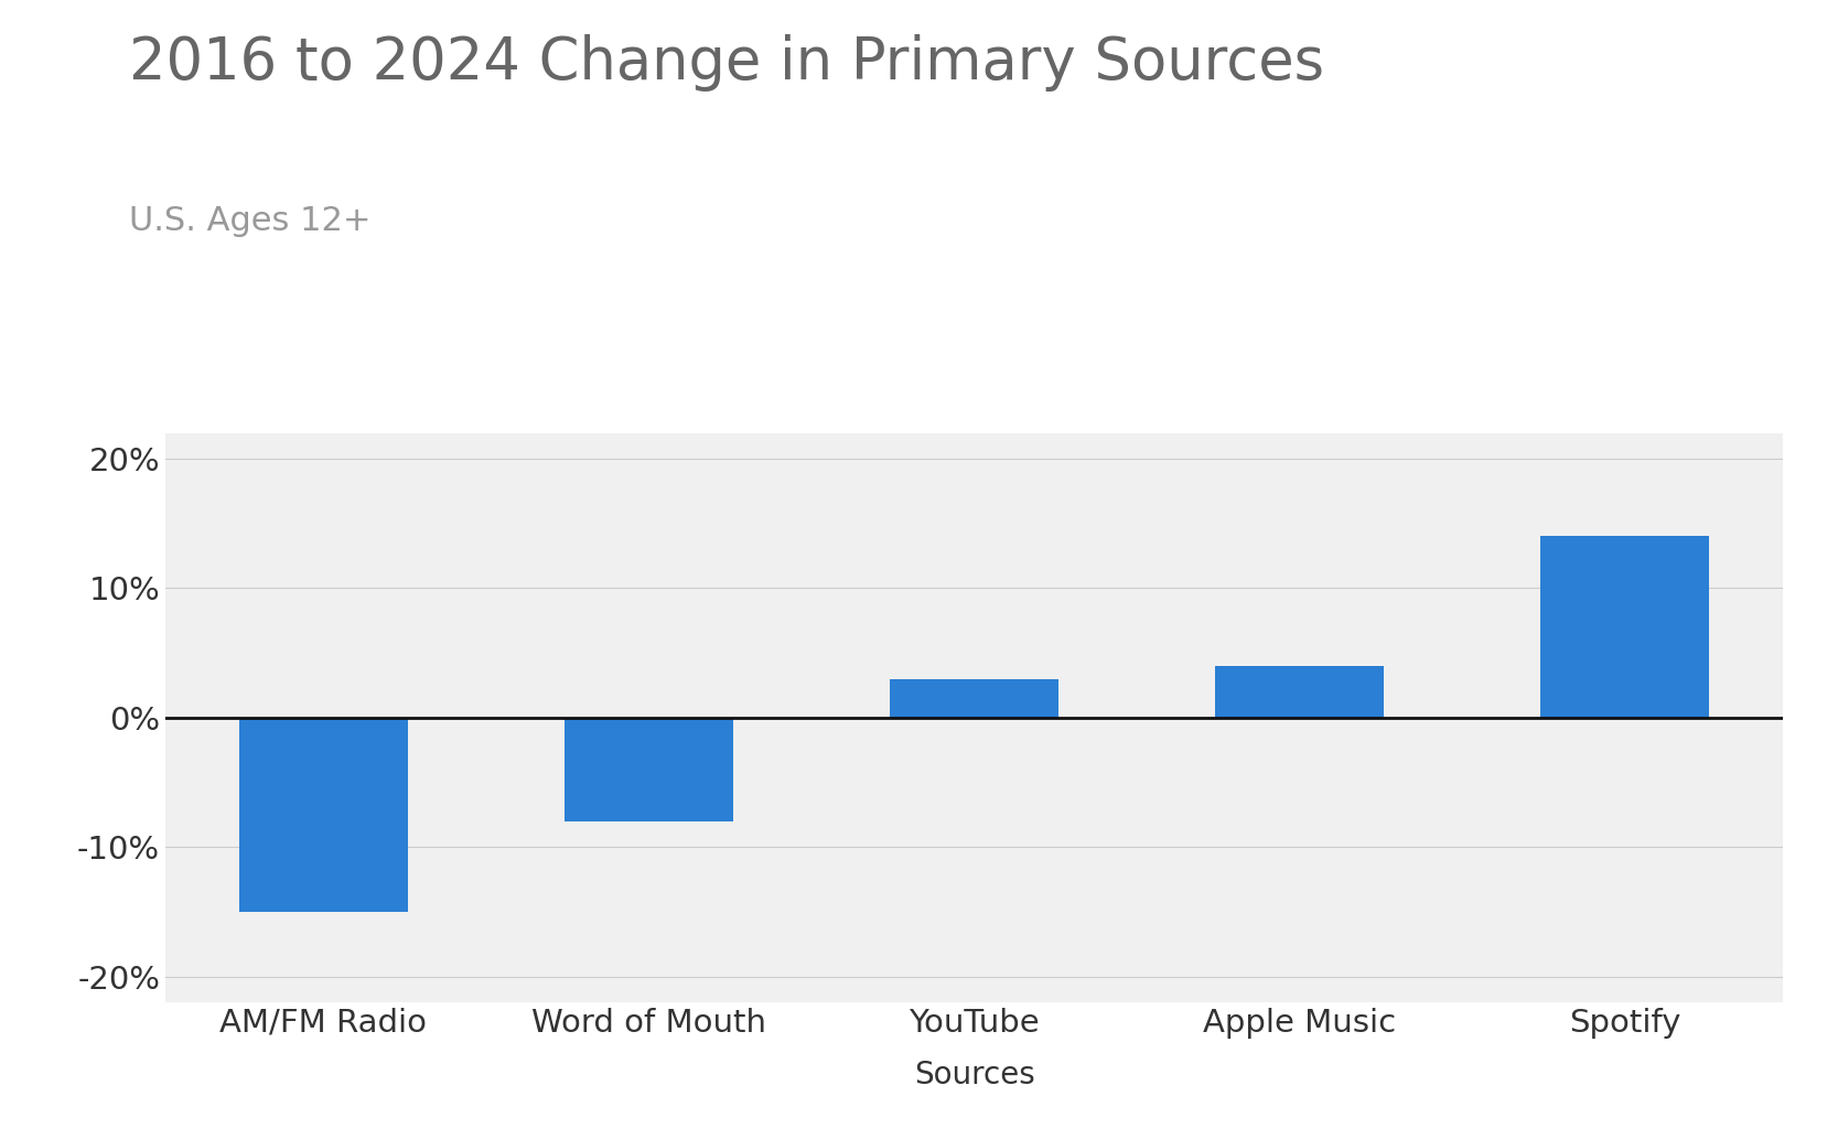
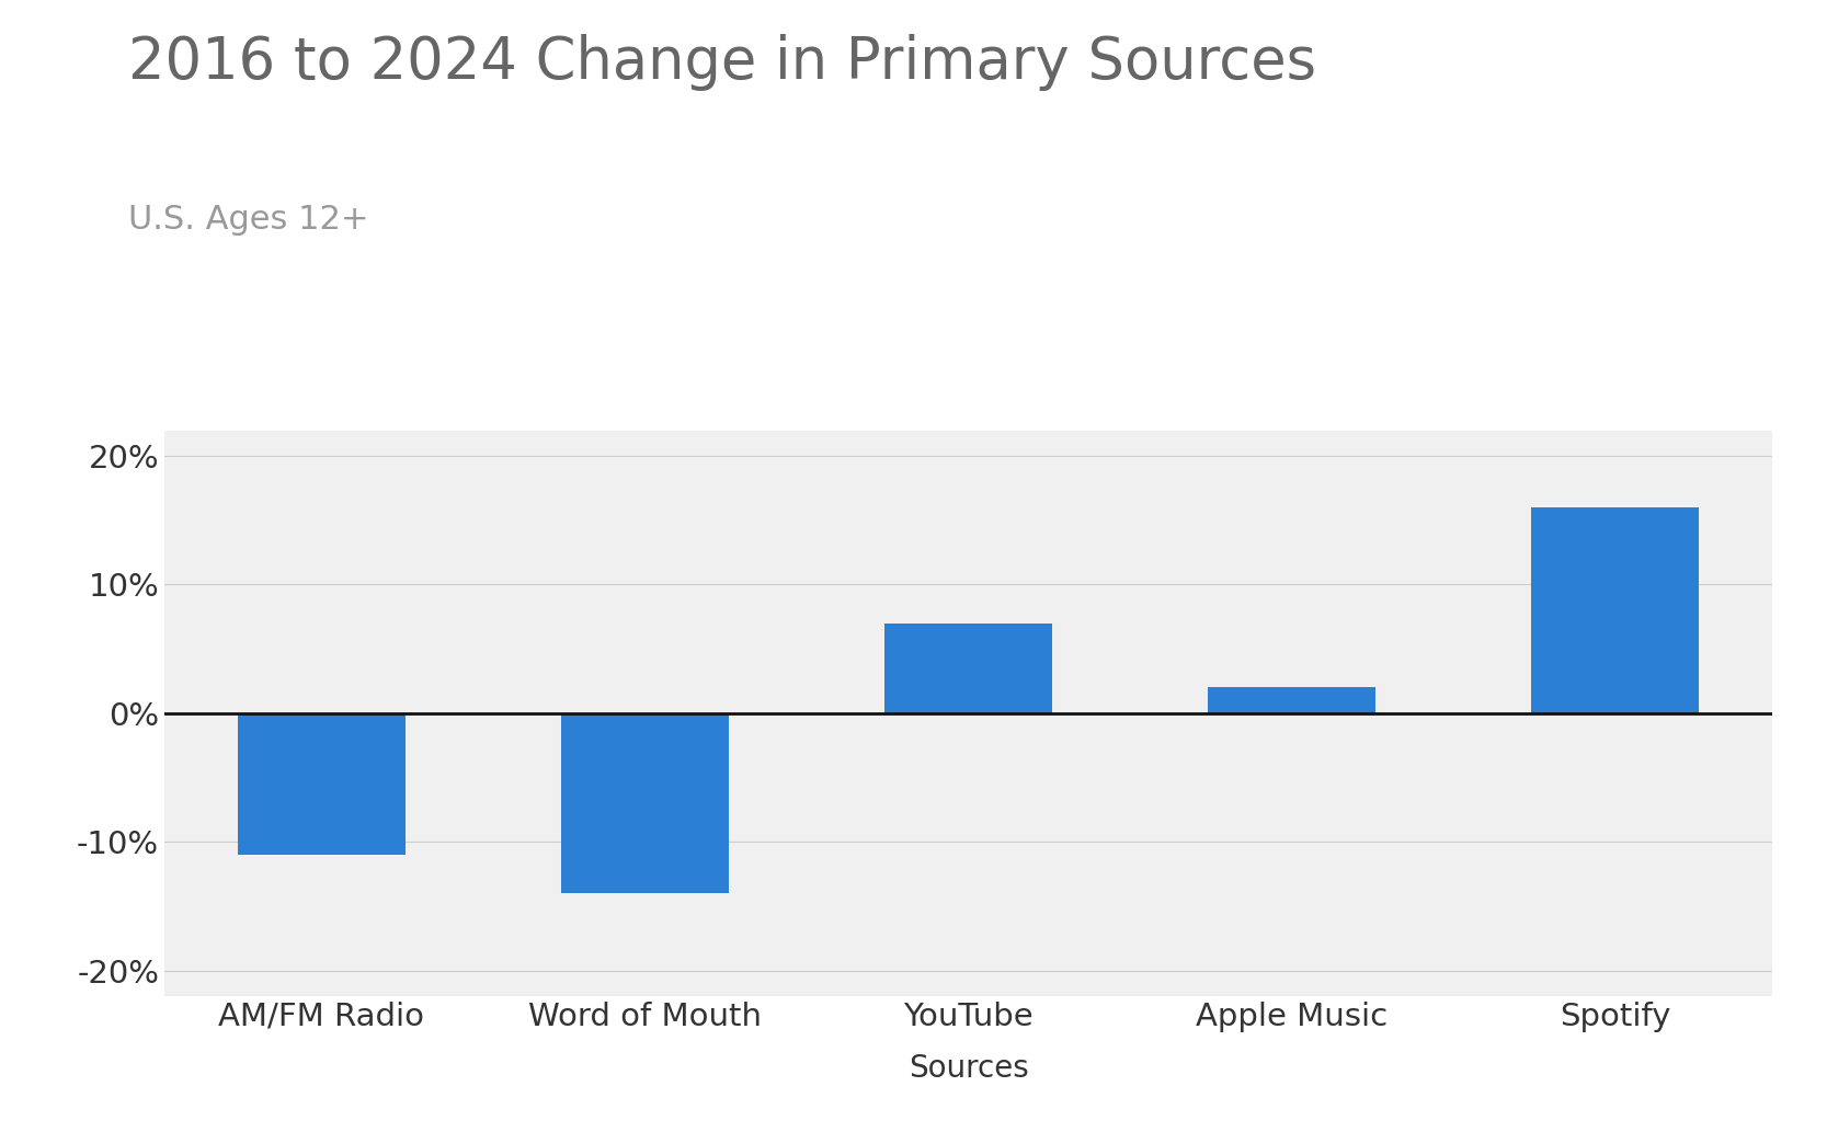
AM/FM Radio: -15% -> -11%
Word of Mouth: -8% -> -14%
YouTube: 3% -> 7%
Apple Music: 4% -> 2%
Spotify: 14% -> 16%
